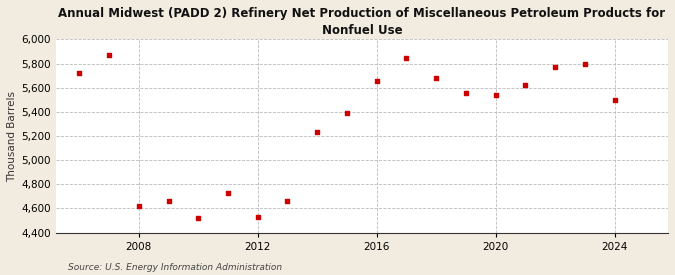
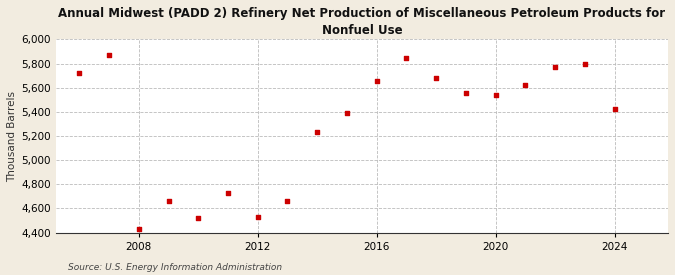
2008: 4,620 -> 4,430
2024: 5,500 -> 5,420
